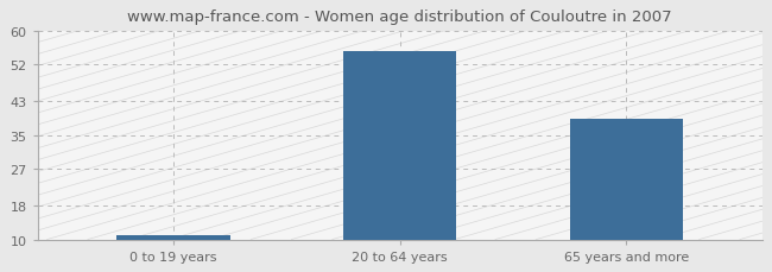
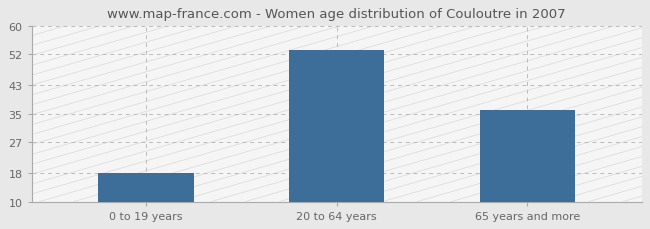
0 to 19 years: 11 -> 18
20 to 64 years: 55 -> 53
65 years and more: 39 -> 36
